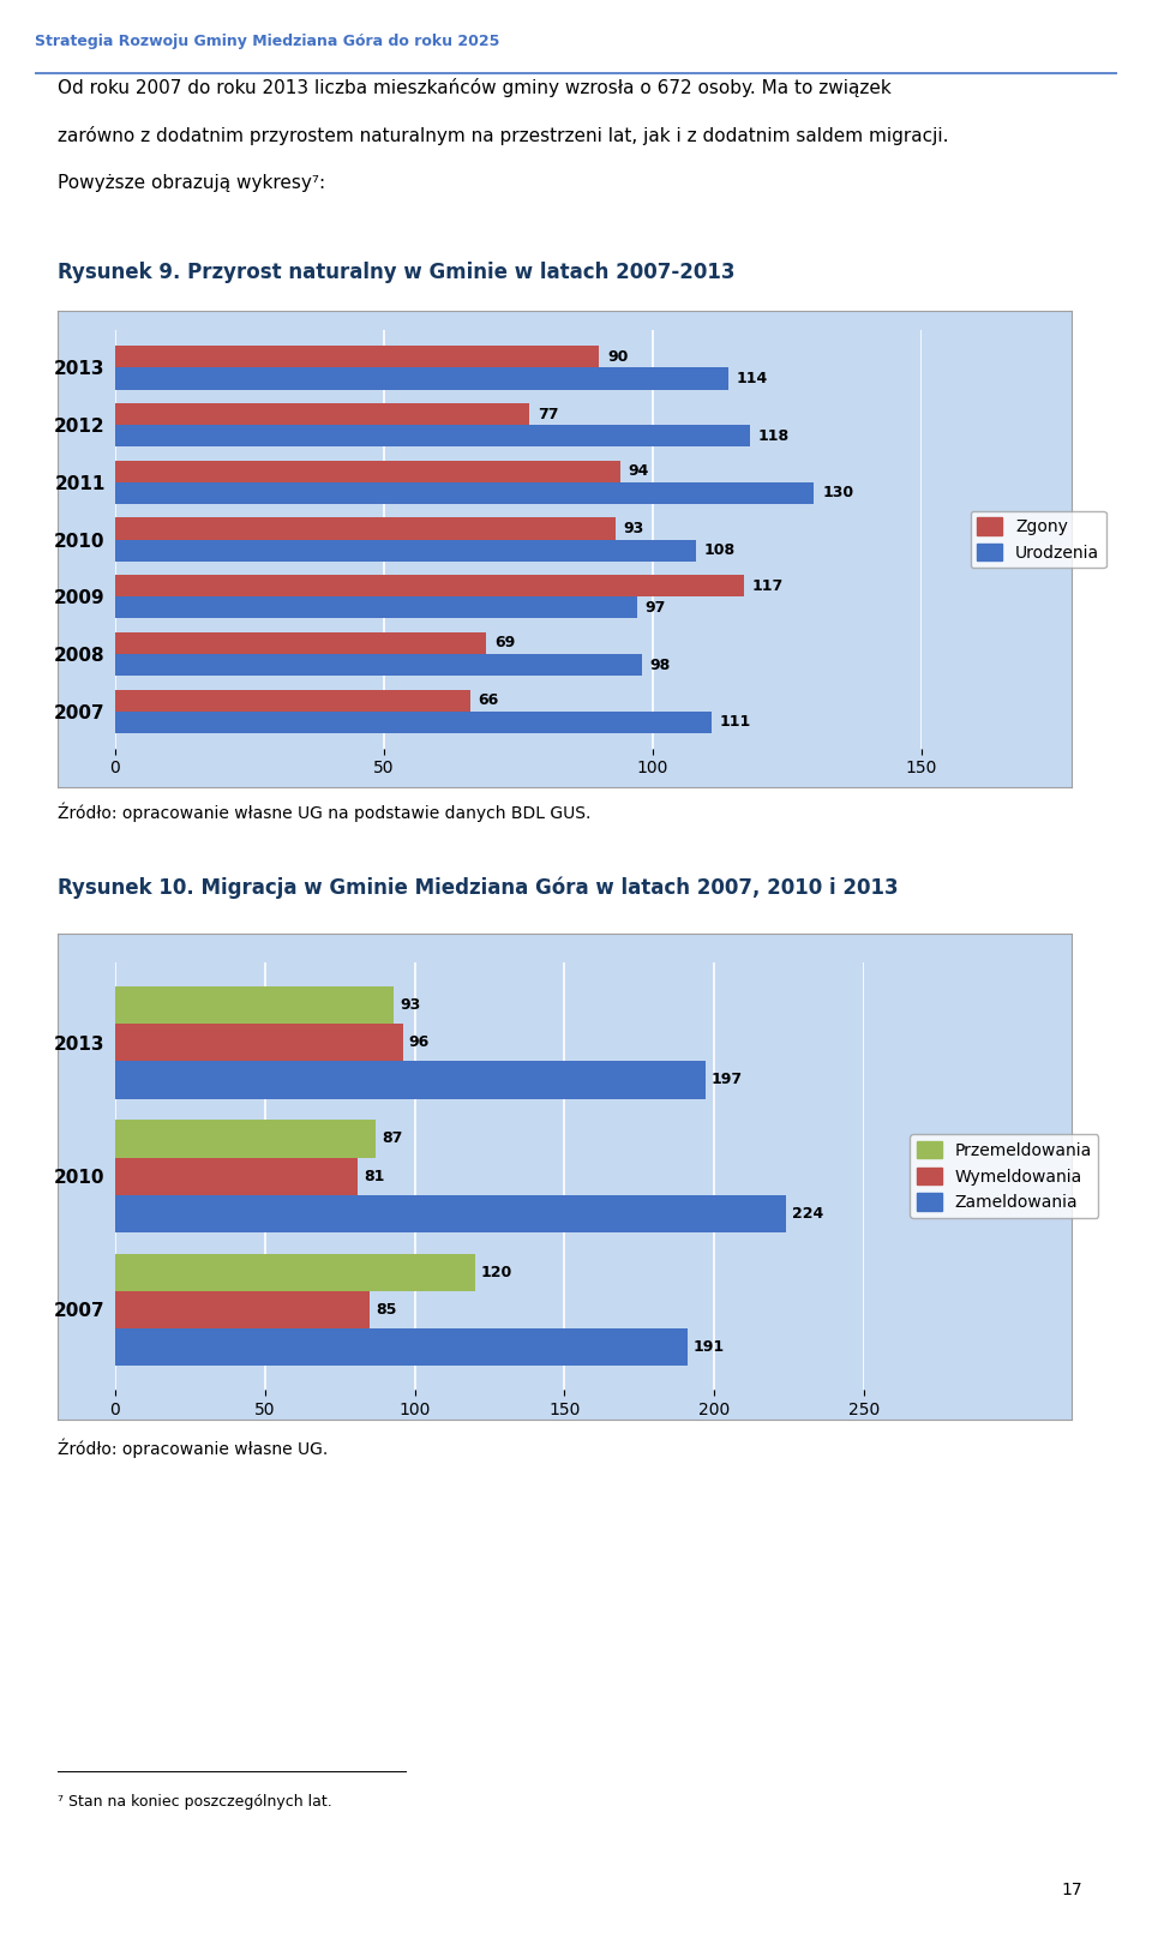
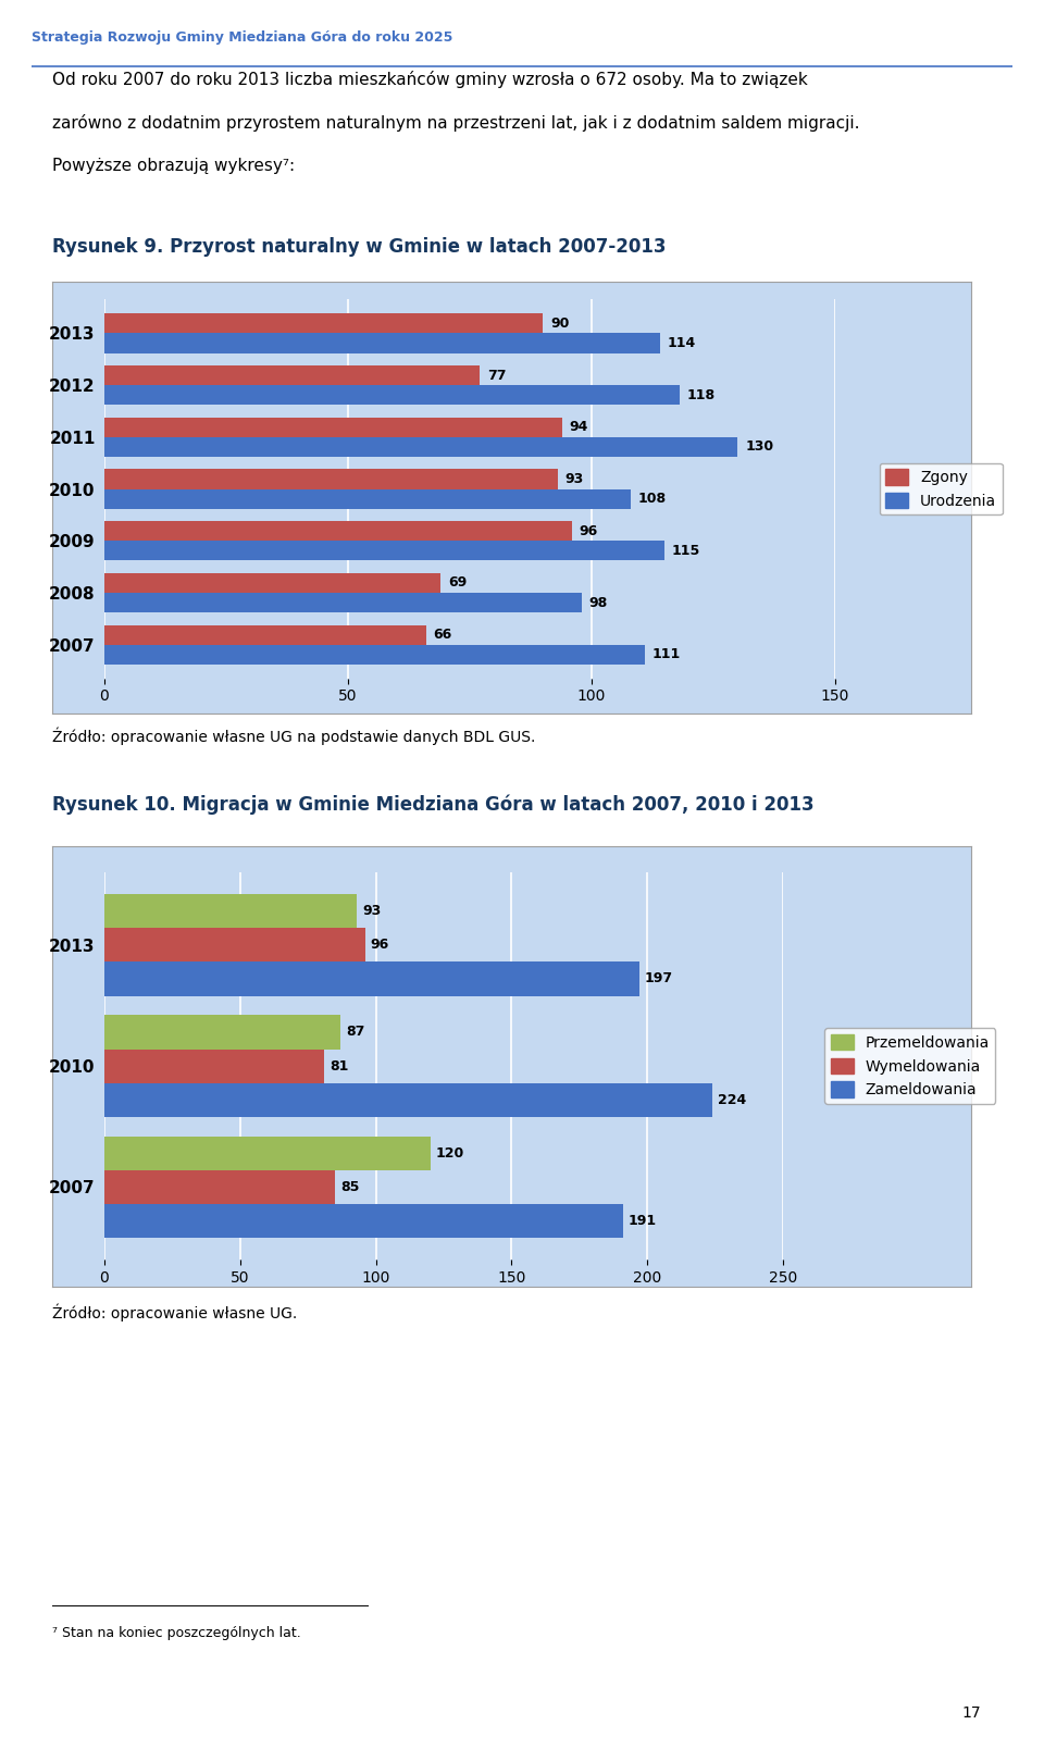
Zgony/2009: 117 -> 96
Urodzenia/2009: 97 -> 115
